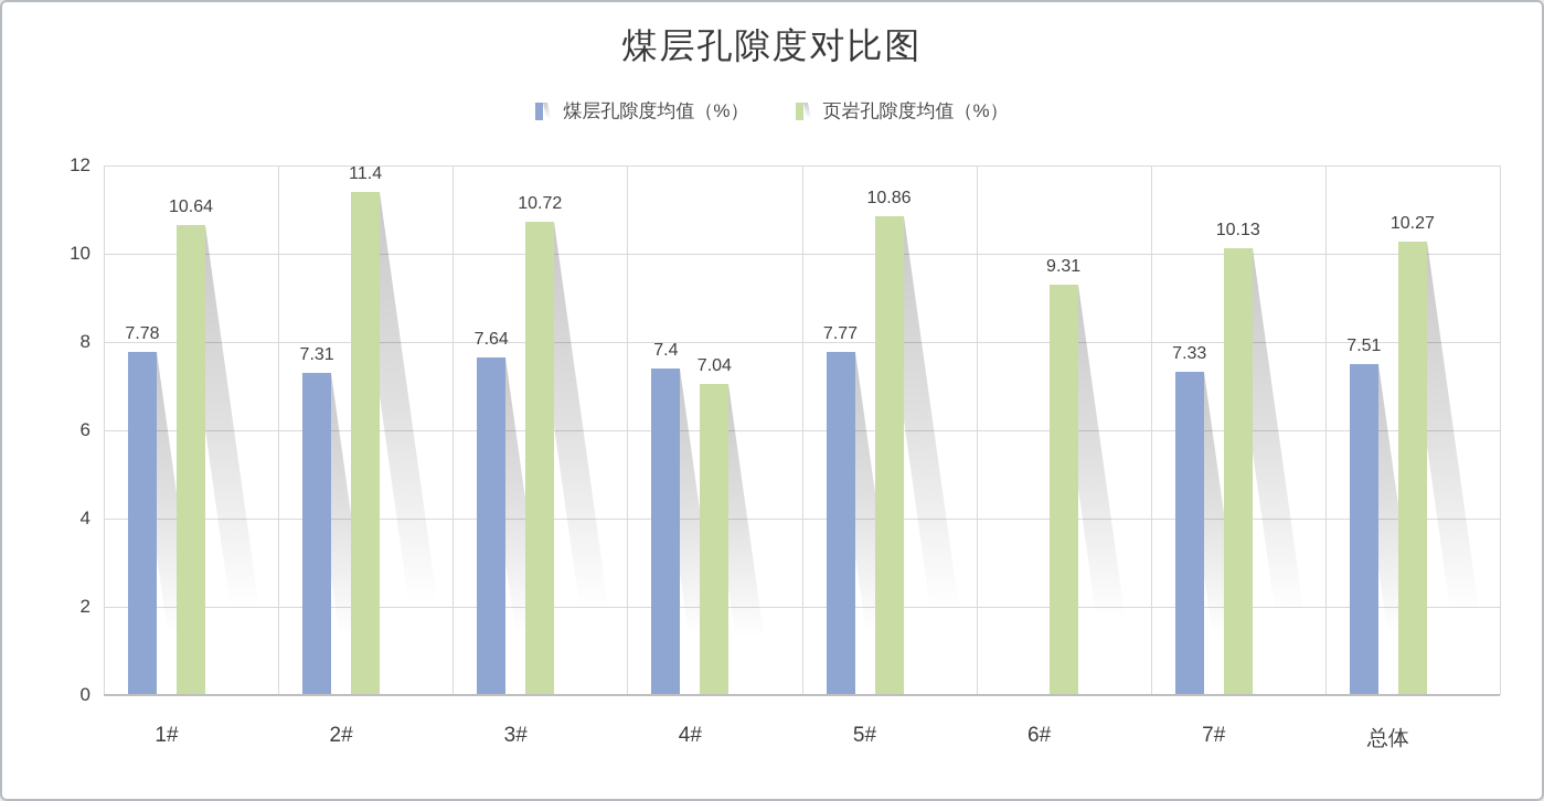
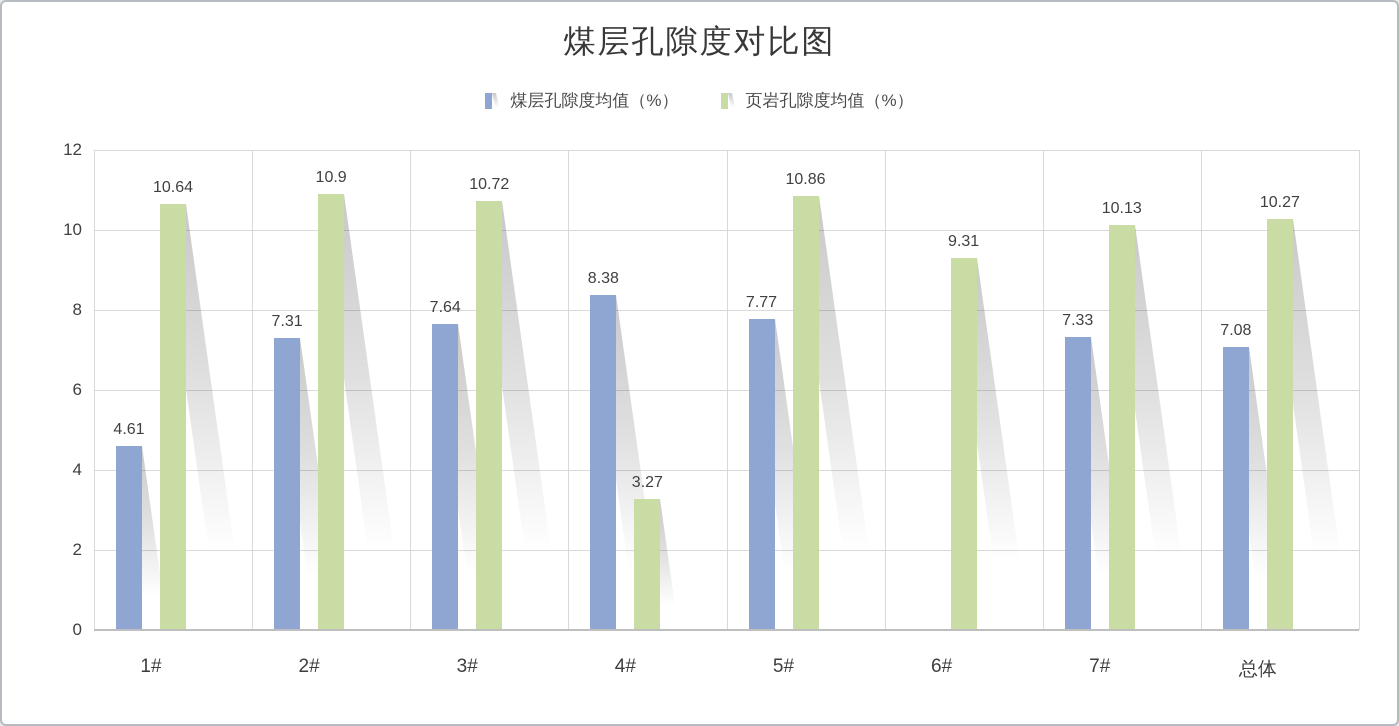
煤层孔隙度均值（%）/1#: 7.78 -> 4.61
页岩孔隙度均值（%）/2#: 11.4 -> 10.9
煤层孔隙度均值（%）/4#: 7.4 -> 8.38
页岩孔隙度均值（%）/4#: 7.04 -> 3.27
煤层孔隙度均值（%）/总体: 7.51 -> 7.08
